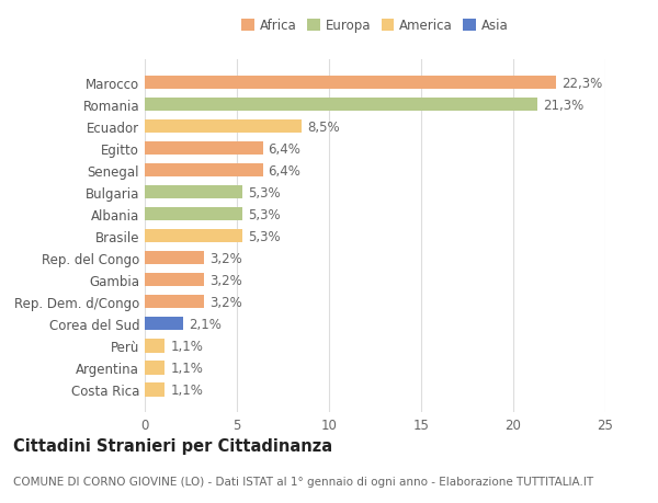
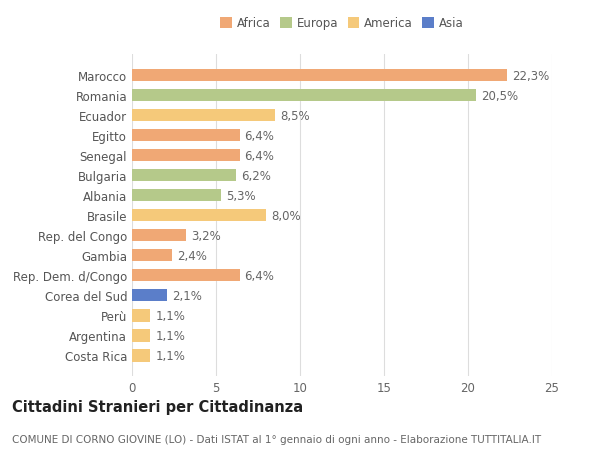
Romania: 21,3% -> 20,5%
Bulgaria: 5,3% -> 6,2%
Brasile: 5,3% -> 8,0%
Gambia: 3,2% -> 2,4%
Rep. Dem. d/Congo: 3,2% -> 6,4%
